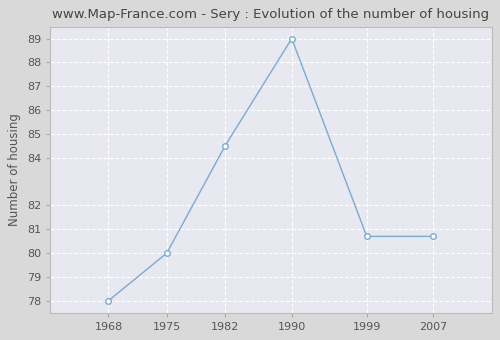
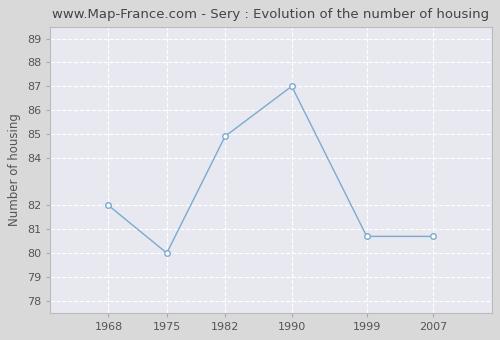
1968: 78.0 -> 82.0
1982: 84.5 -> 84.9
1990: 89.0 -> 87.0
